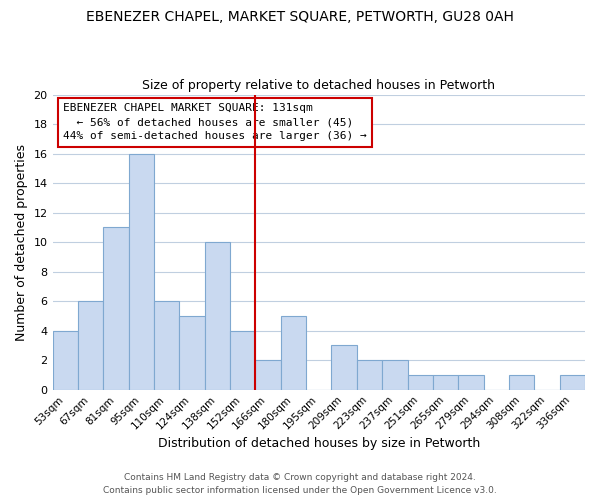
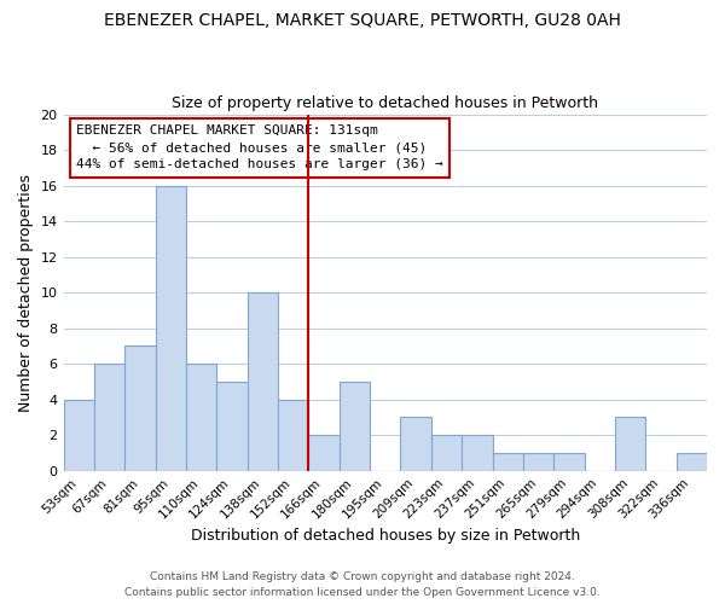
81sqm: 11 -> 7
308sqm: 1 -> 3
